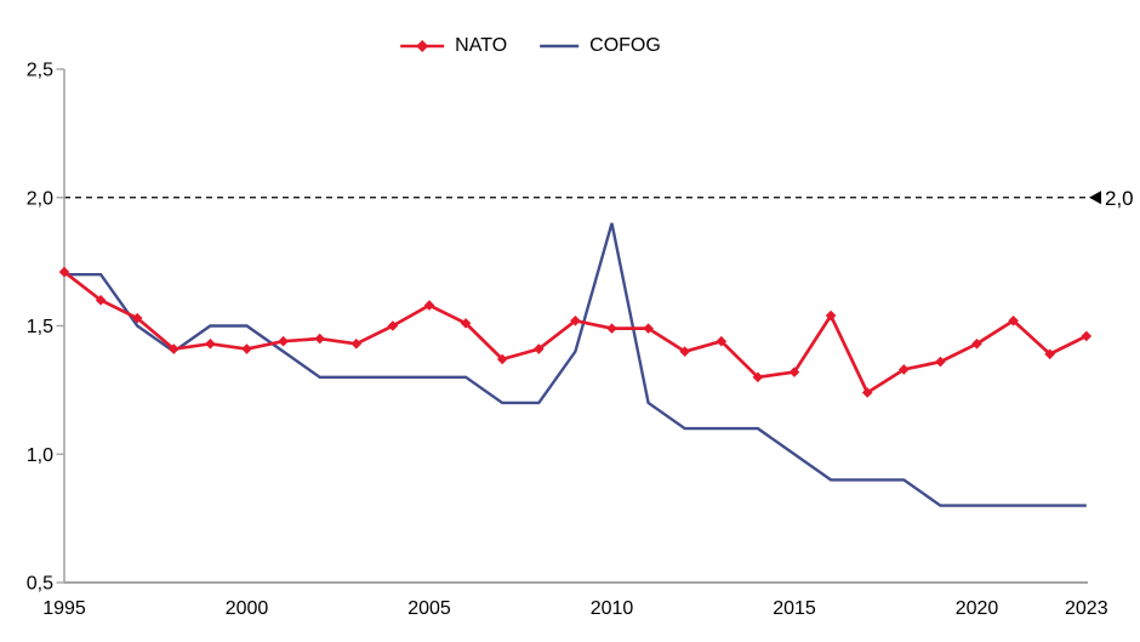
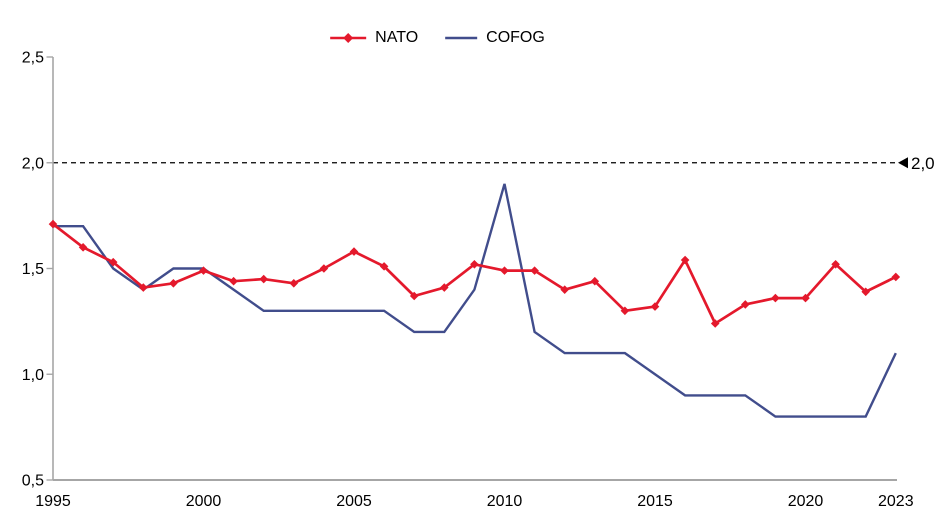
NATO/2000: 1,41 -> 1,49
NATO/2020: 1,43 -> 1,36
COFOG/2023: 0,8 -> 1,1
